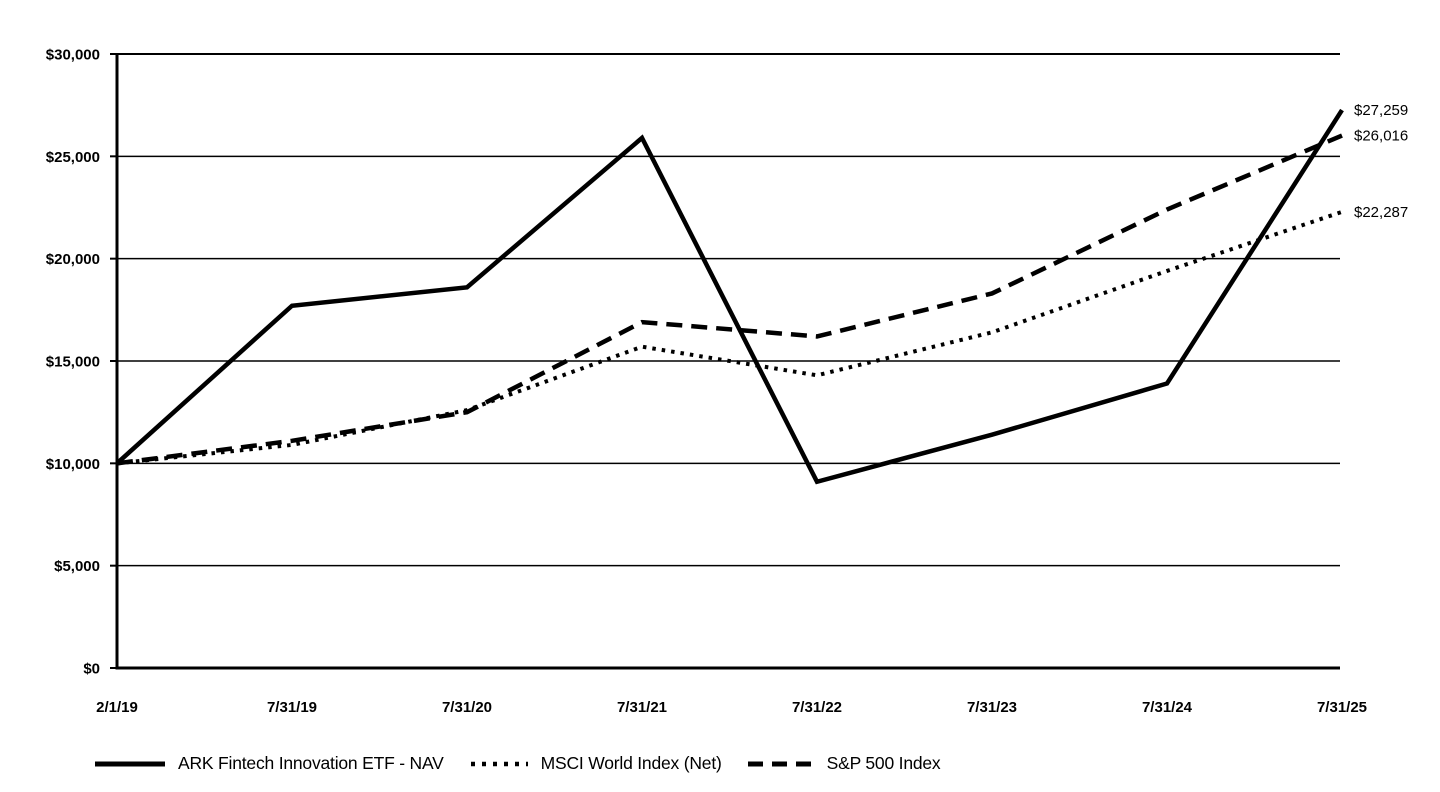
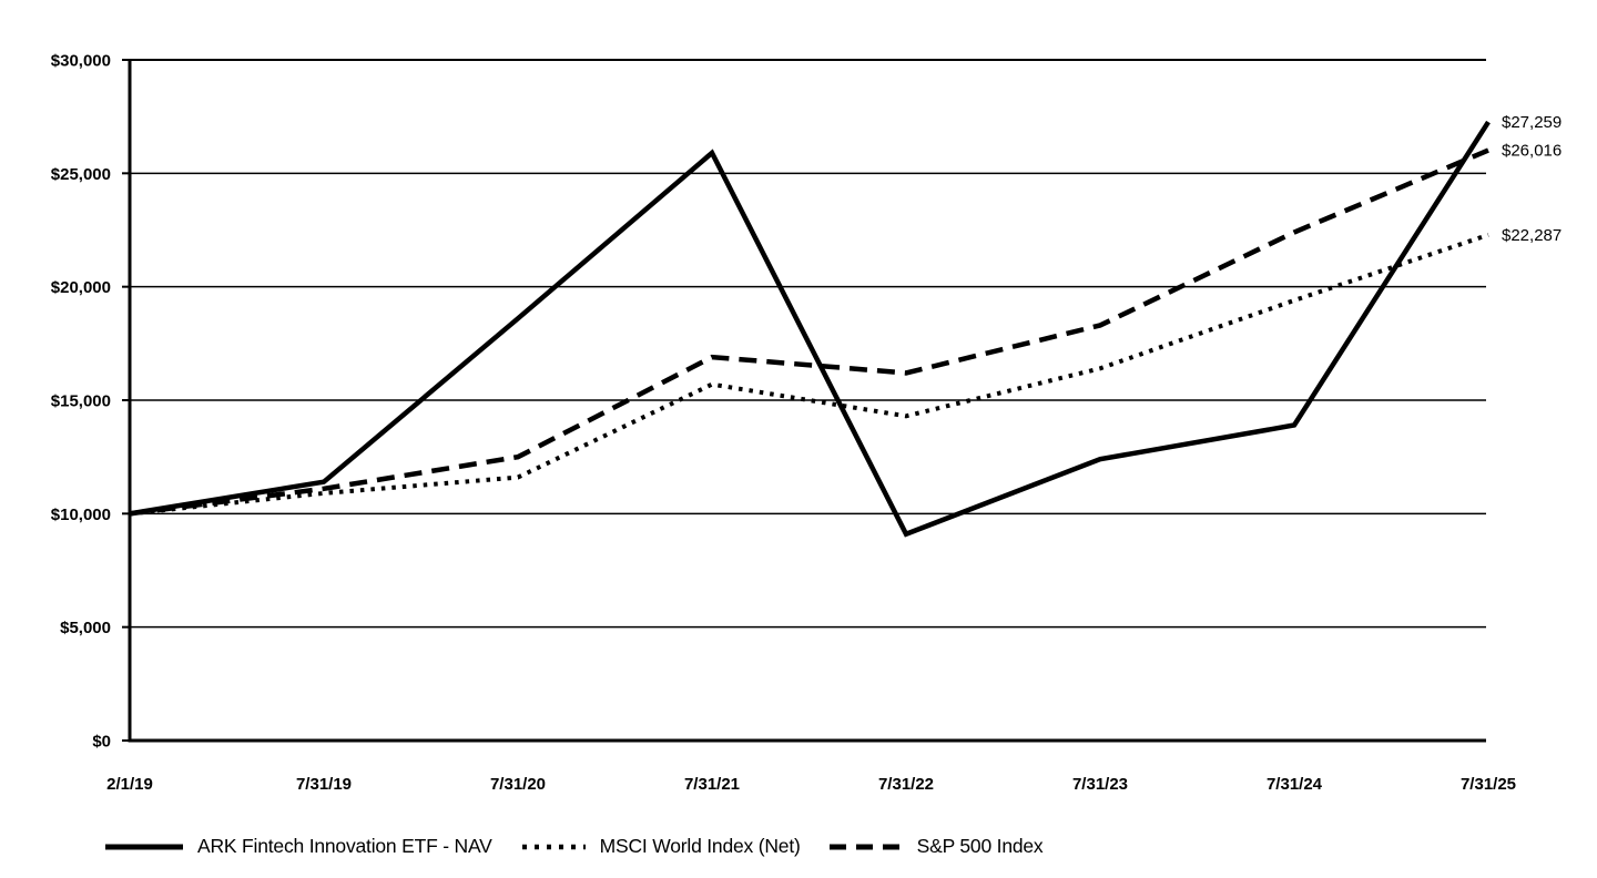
ARK Fintech Innovation ETF - NAV/7/31/19: $17700 -> $11400
MSCI World Index (Net)/7/31/20: $12600 -> $11600
ARK Fintech Innovation ETF - NAV/7/31/23: $11400 -> $12400
